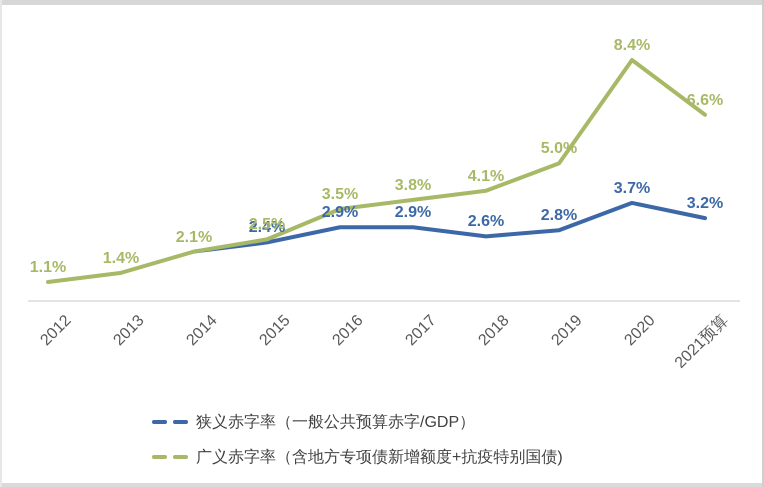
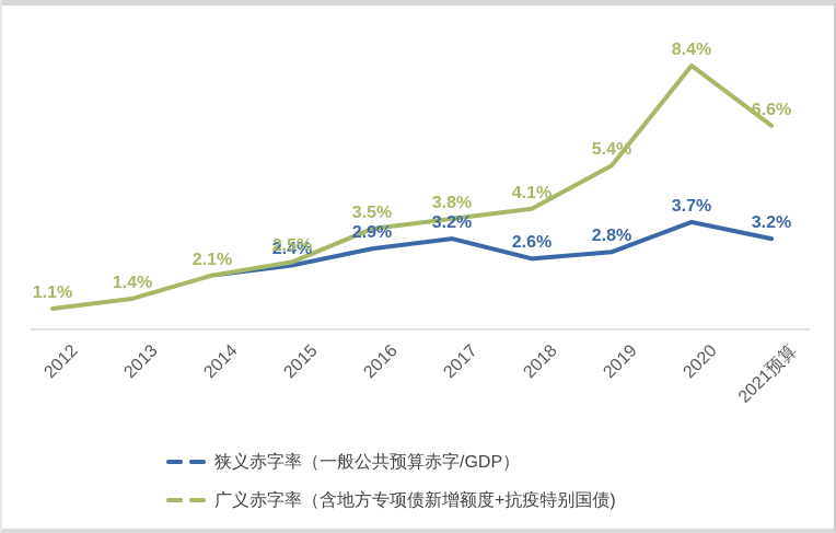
狭义赤字率（一般公共预算赤字/GDP）/2017: 2.9% -> 3.2%
广义赤字率（含地方专项债新增额度+抗疫特别国债)/2019: 5.0% -> 5.4%
